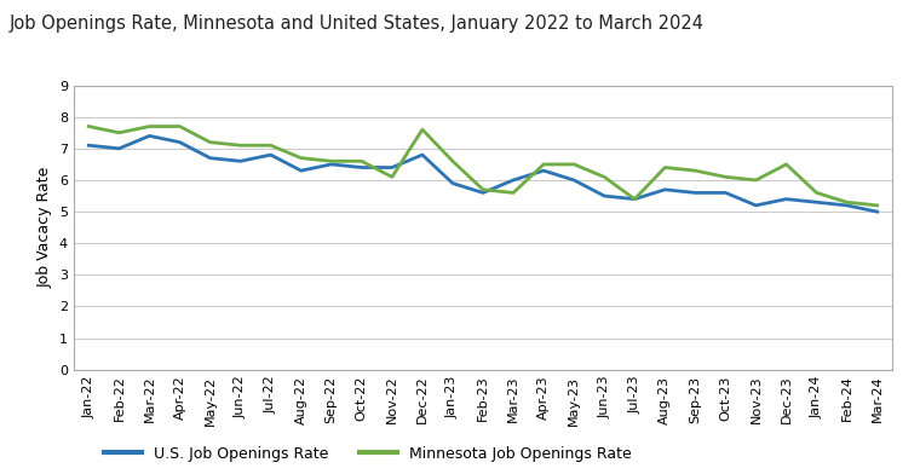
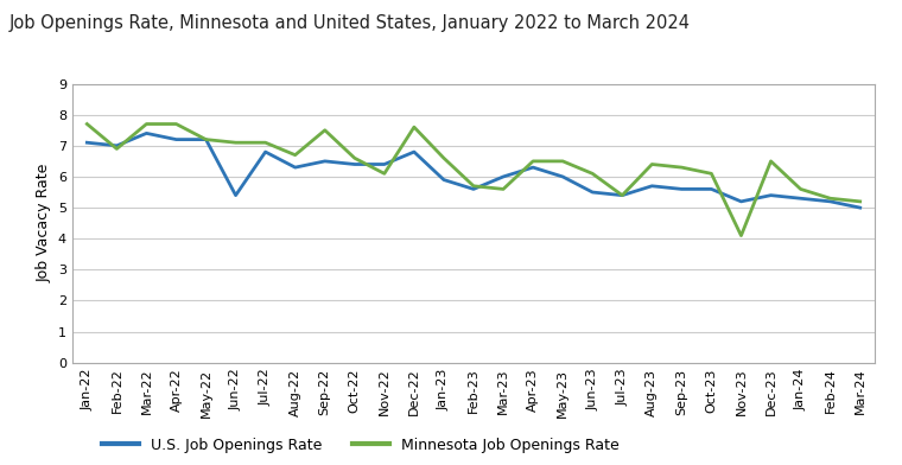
Minnesota Job Openings Rate/Feb-22: 7.5 -> 6.9
U.S. Job Openings Rate/May-22: 6.7 -> 7.2
U.S. Job Openings Rate/Jun-22: 6.6 -> 5.4
Minnesota Job Openings Rate/Sep-22: 6.6 -> 7.5
Minnesota Job Openings Rate/Nov-23: 6.0 -> 4.1
